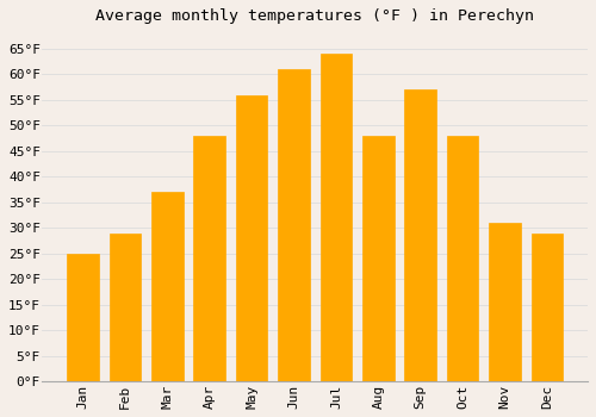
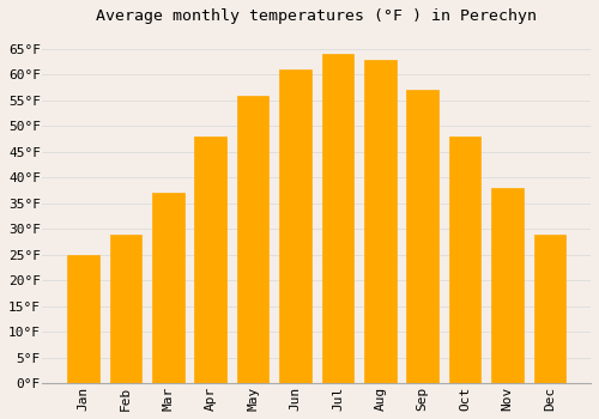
Aug: 48°F -> 63°F
Nov: 31°F -> 38°F
